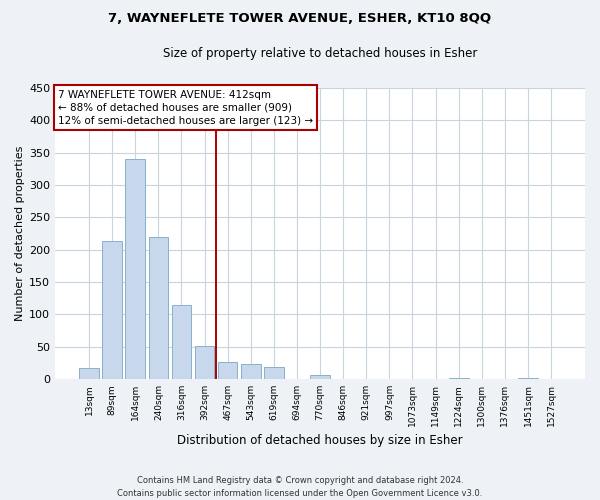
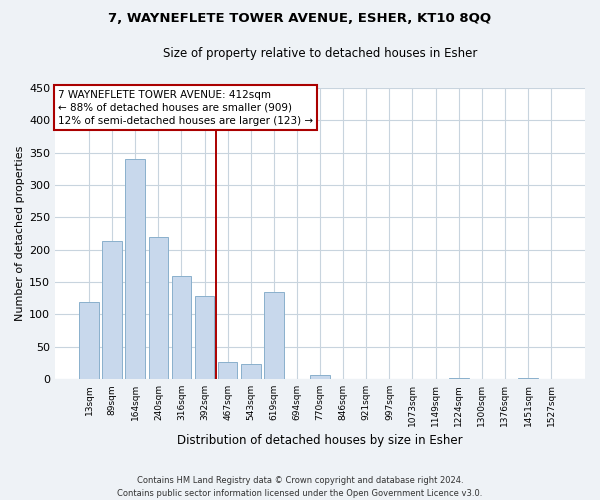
13sqm: 18 -> 120
316sqm: 115 -> 160
392sqm: 51 -> 128
619sqm: 19 -> 134
